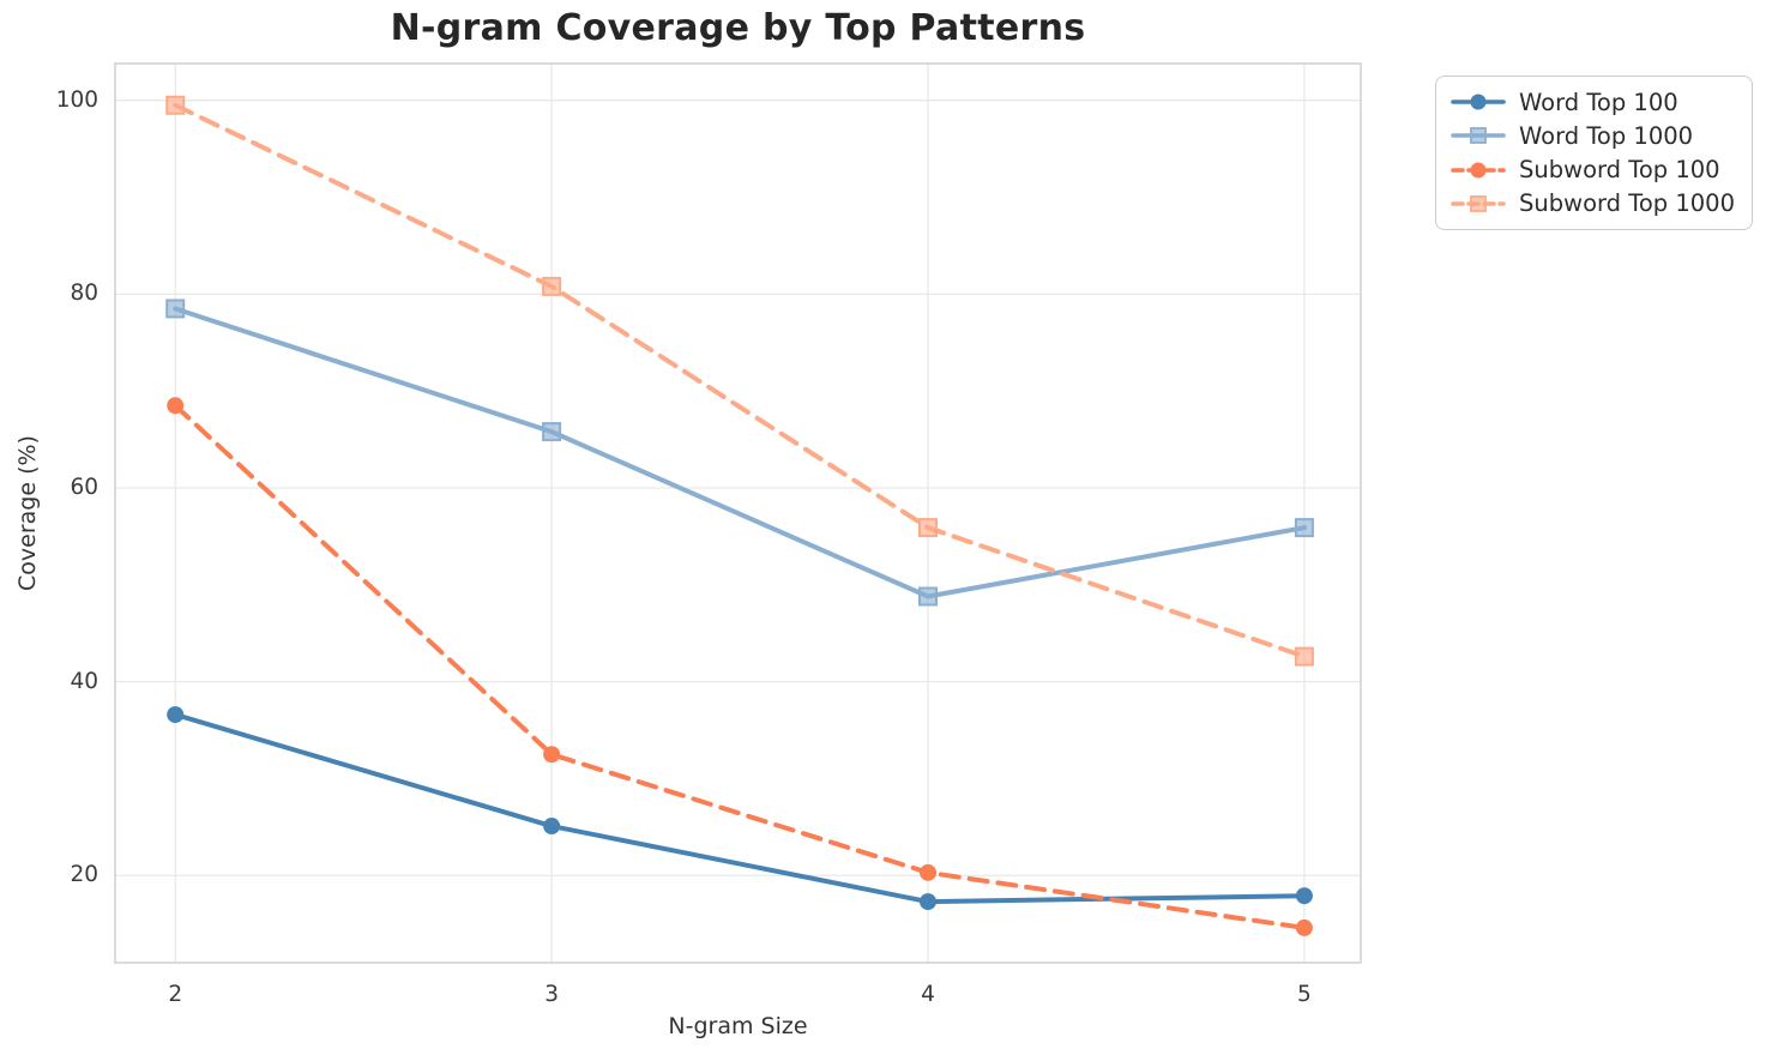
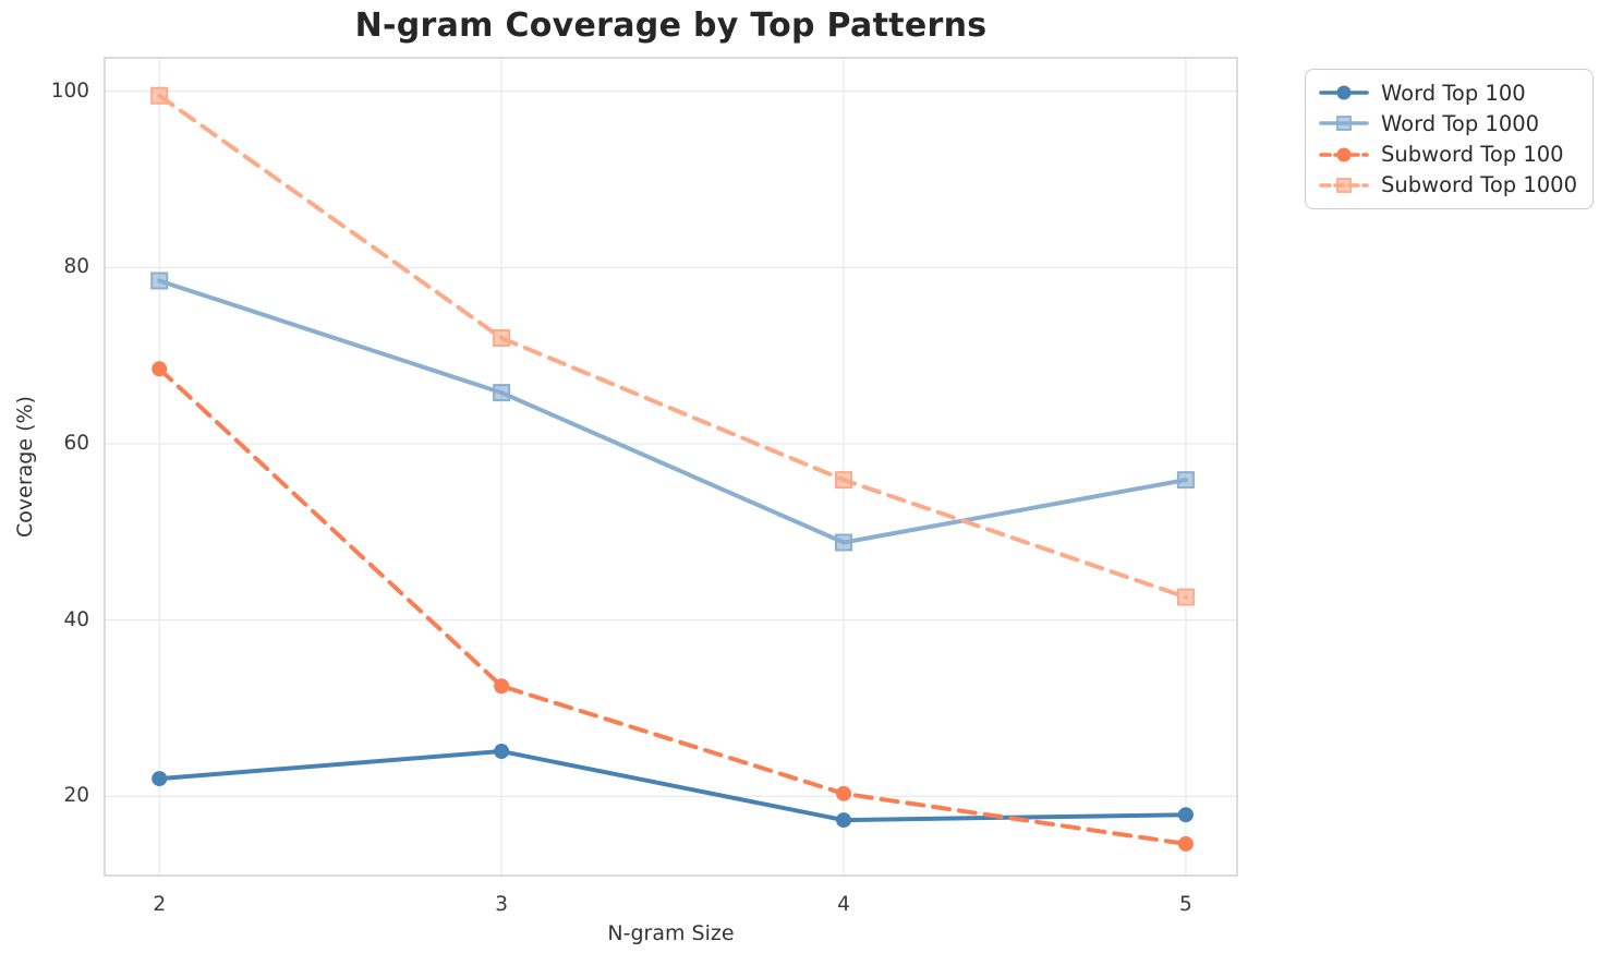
Word Top 100/2: 37 -> 22
Subword Top 1000/3: 81 -> 72
